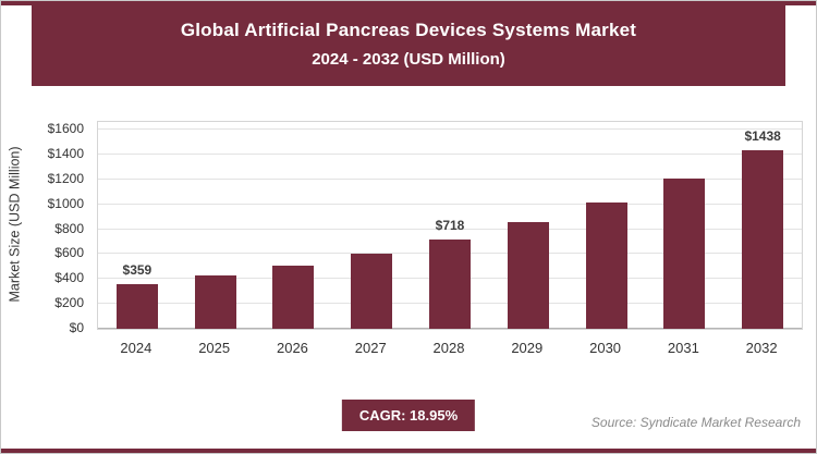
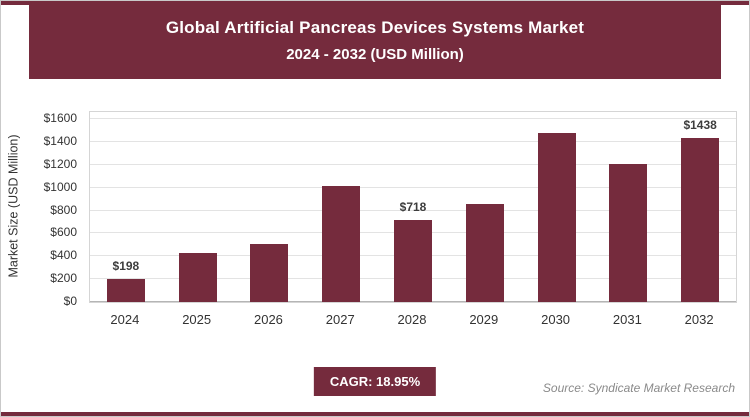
2024: $359 -> $198
2027: $600 -> $1010
2030: $1020 -> $1480
